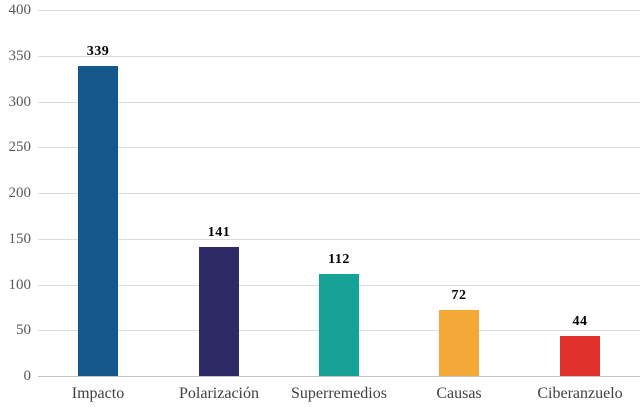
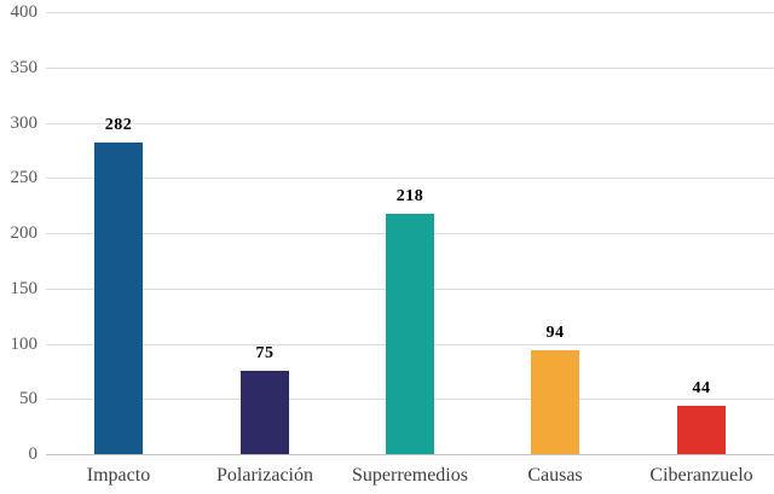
Impacto: 339 -> 282
Polarización: 141 -> 75
Superremedios: 112 -> 218
Causas: 72 -> 94
